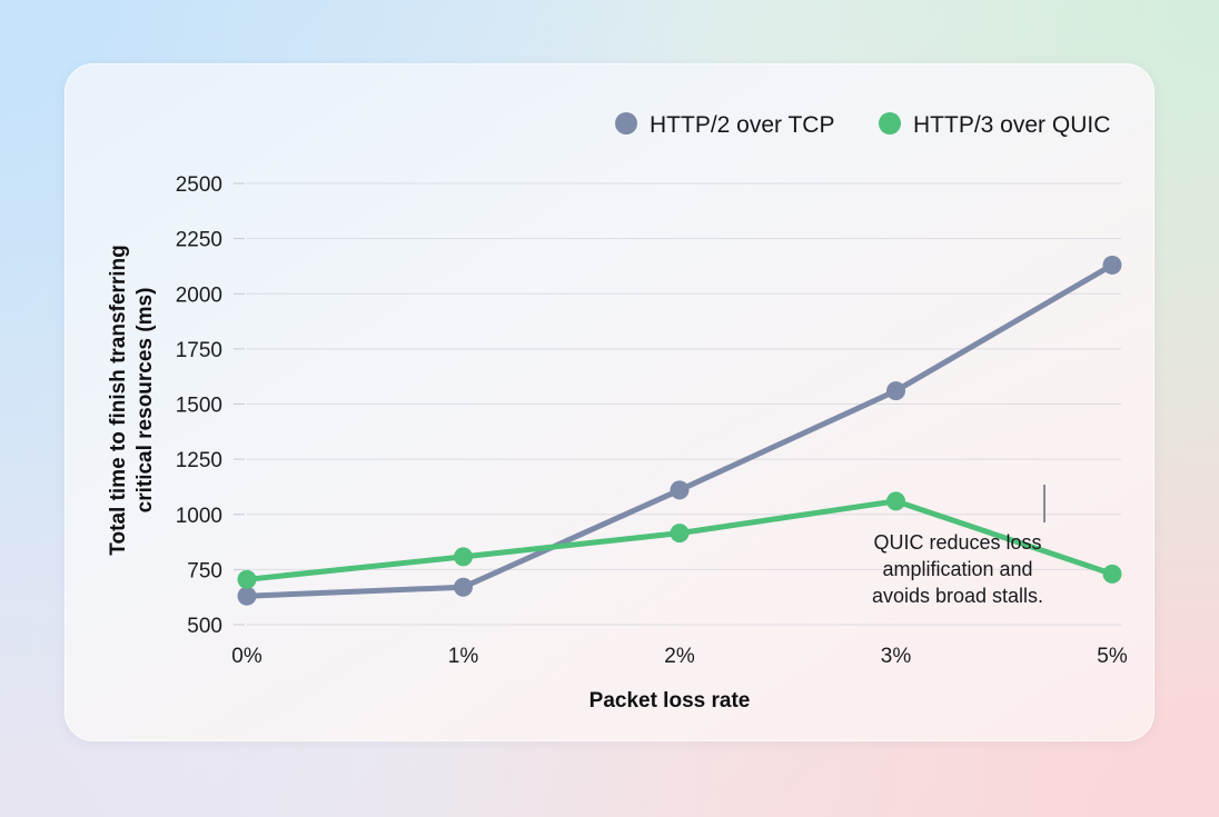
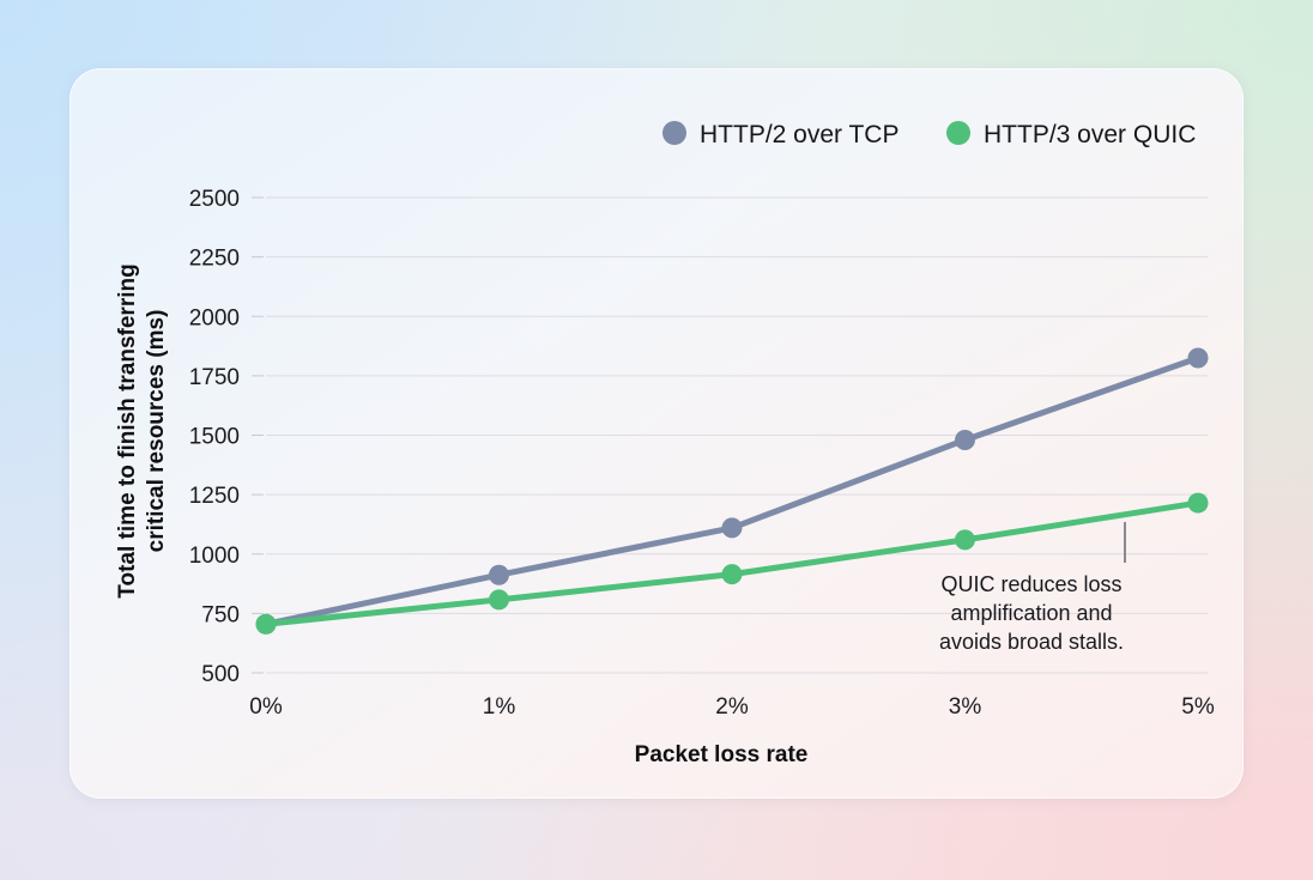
HTTP/2 over TCP/0%: 630 -> 700
HTTP/2 over TCP/1%: 670 -> 910
HTTP/2 over TCP/3%: 1560 -> 1480
HTTP/2 over TCP/5%: 2130 -> 1820
HTTP/3 over QUIC/5%: 730 -> 1220
